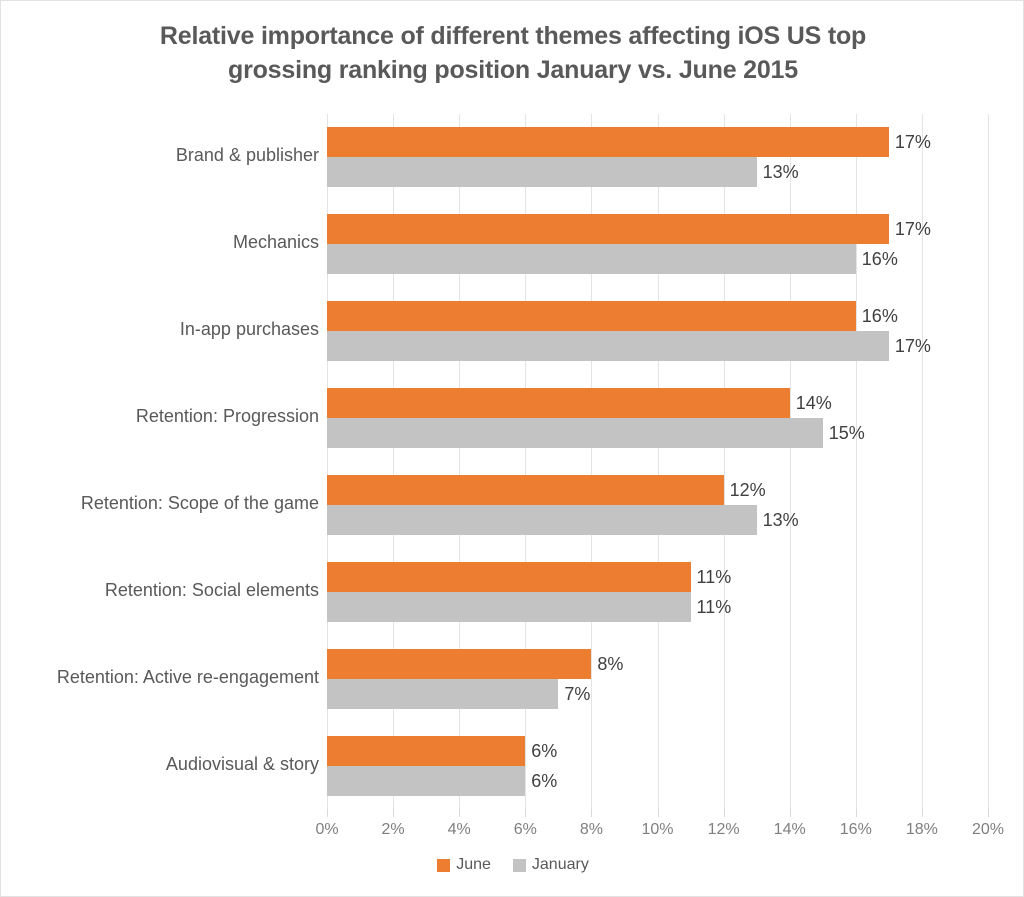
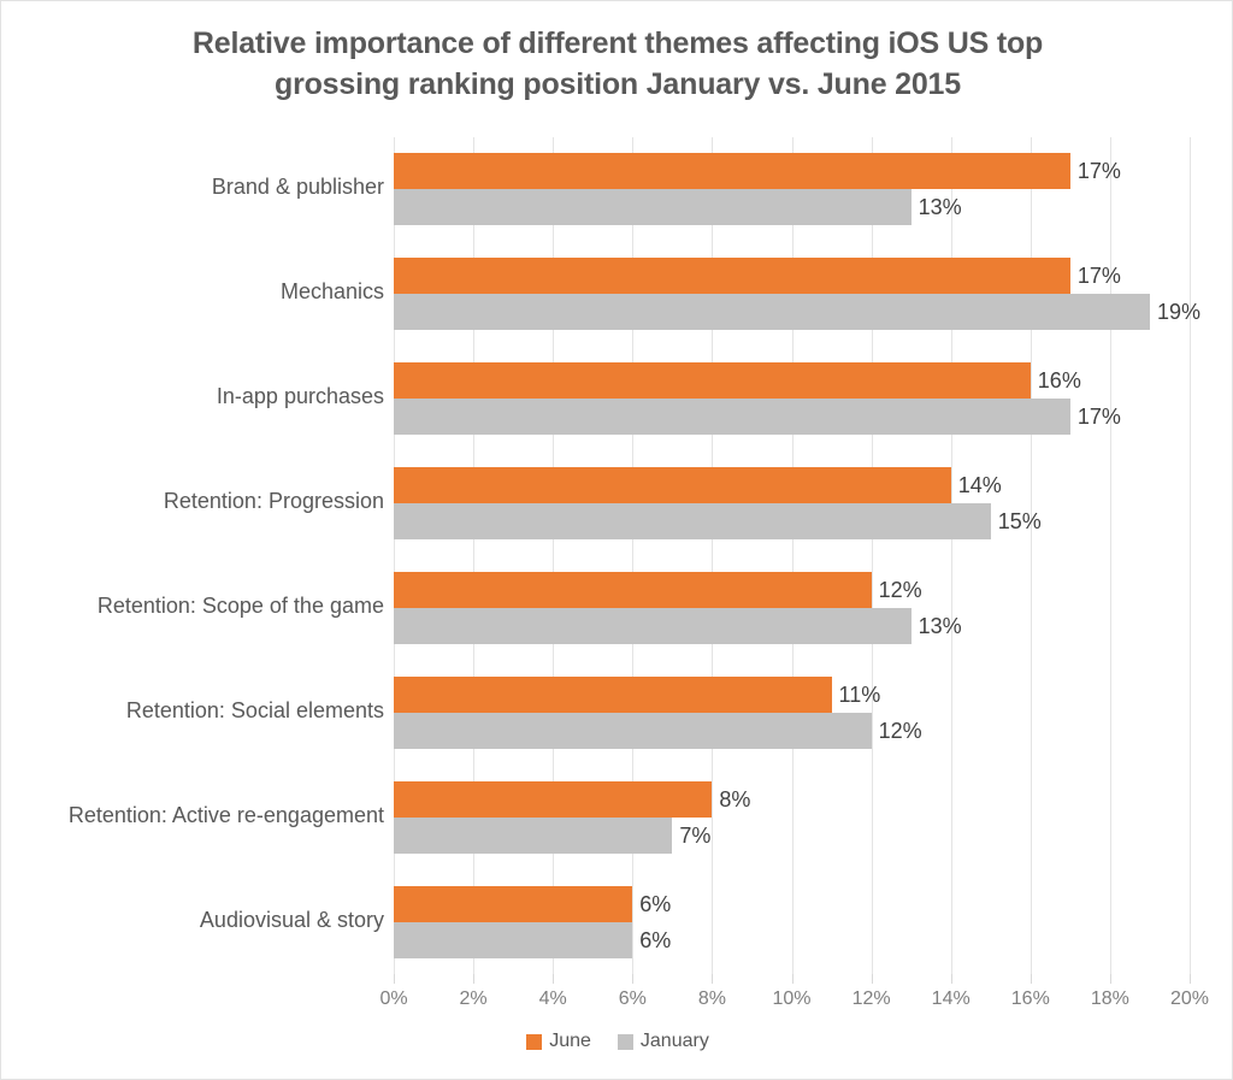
January/Mechanics: 16% -> 19%
January/Retention: Social elements: 11% -> 12%
